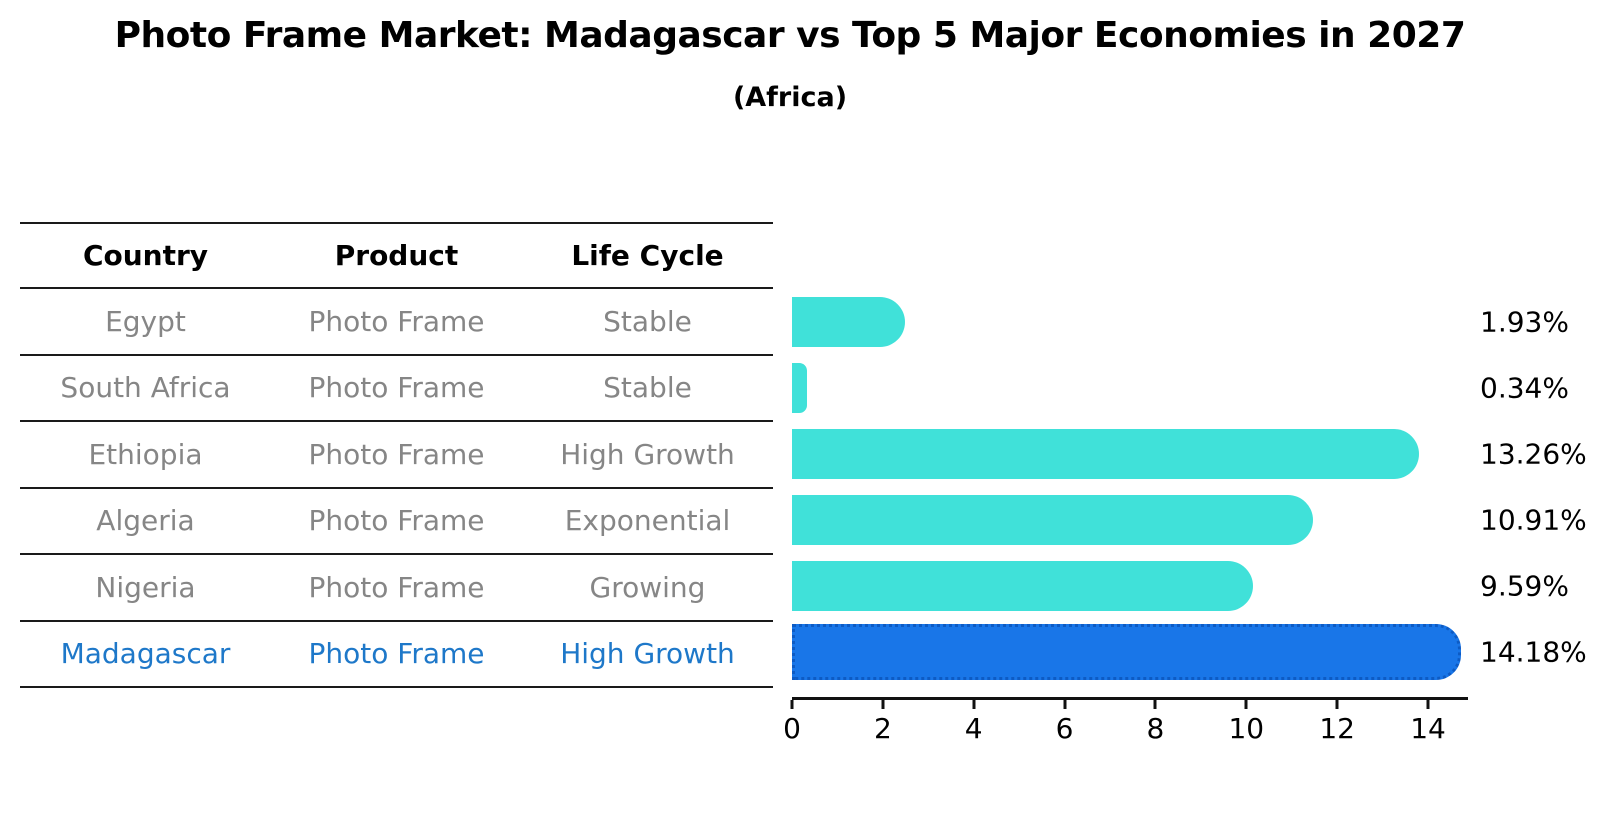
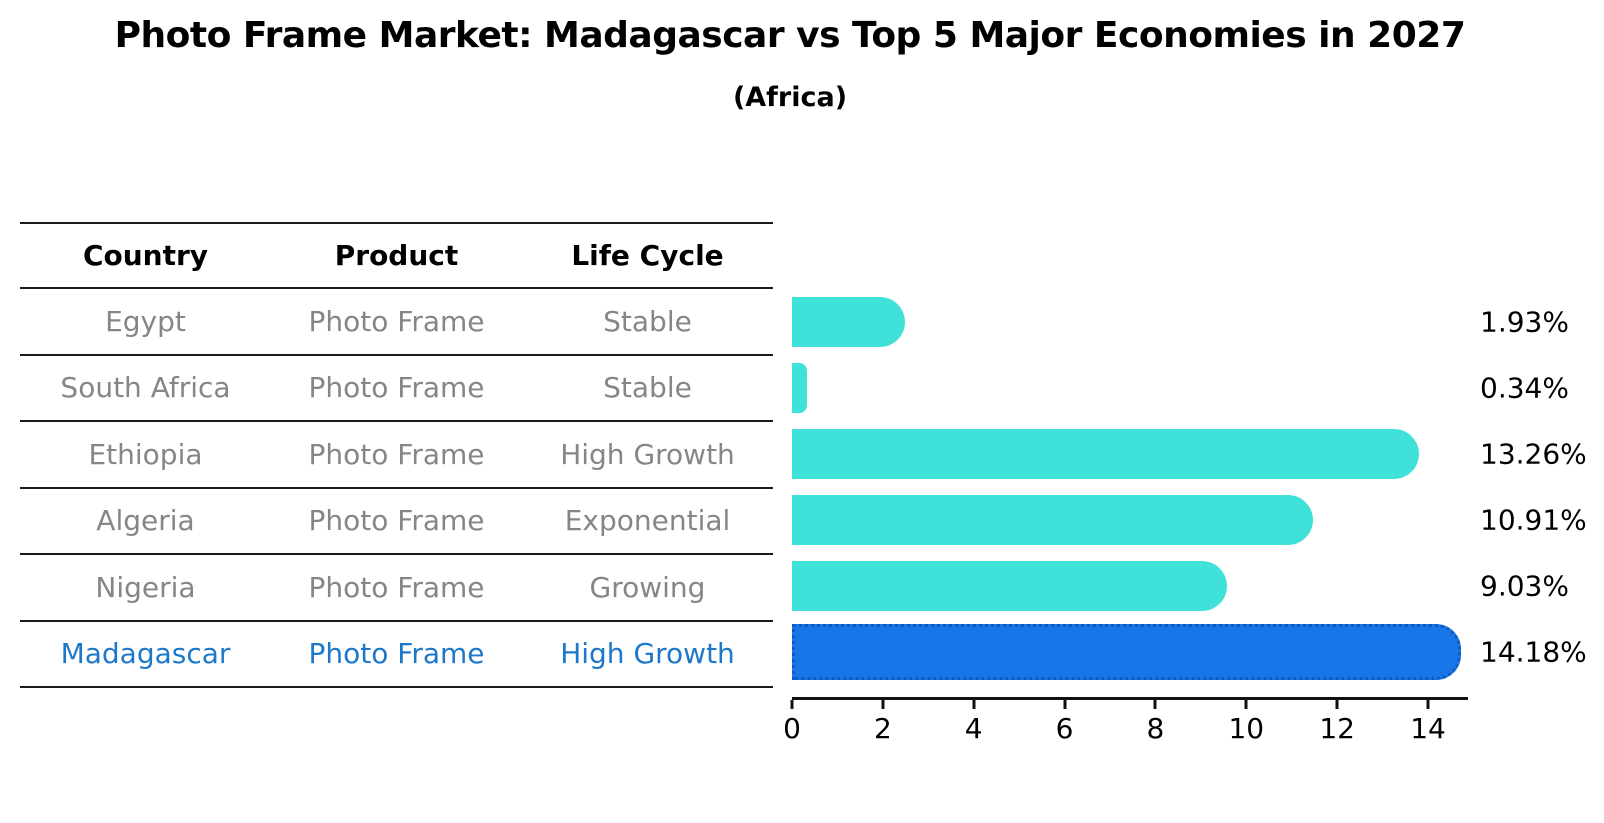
Nigeria: 9.59% -> 9.03%
